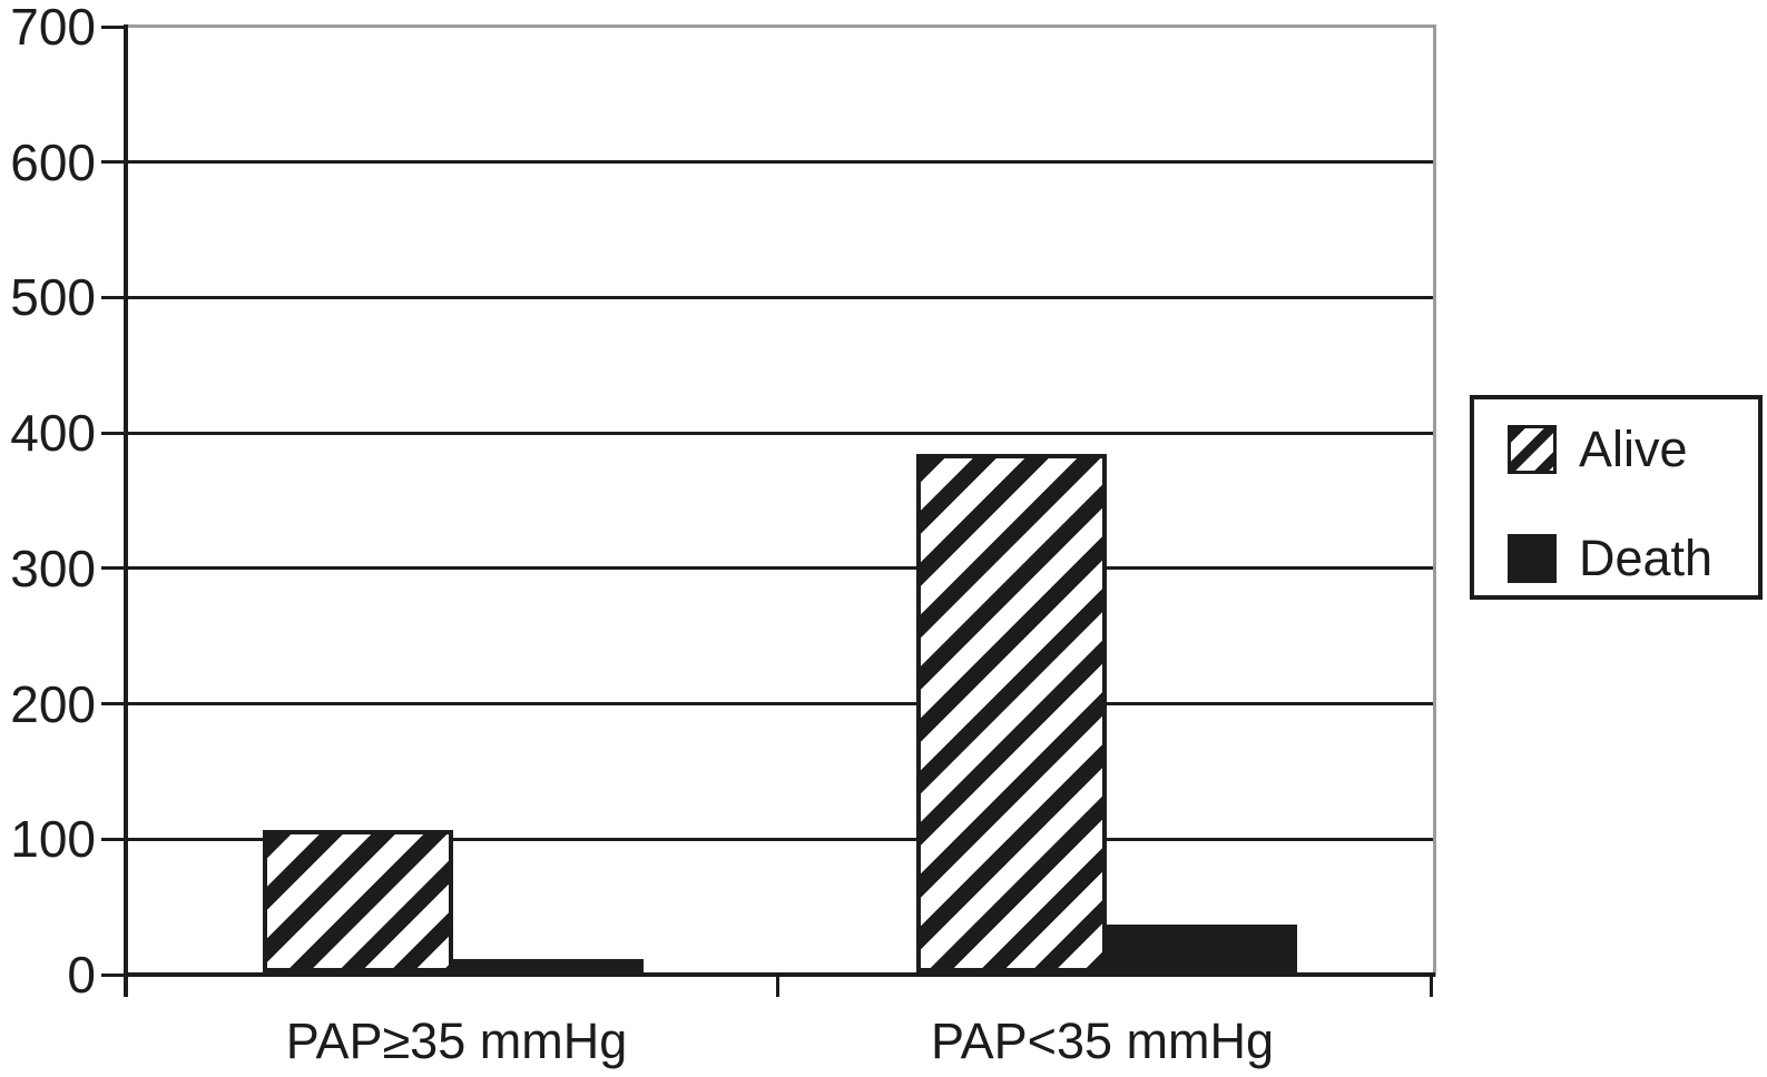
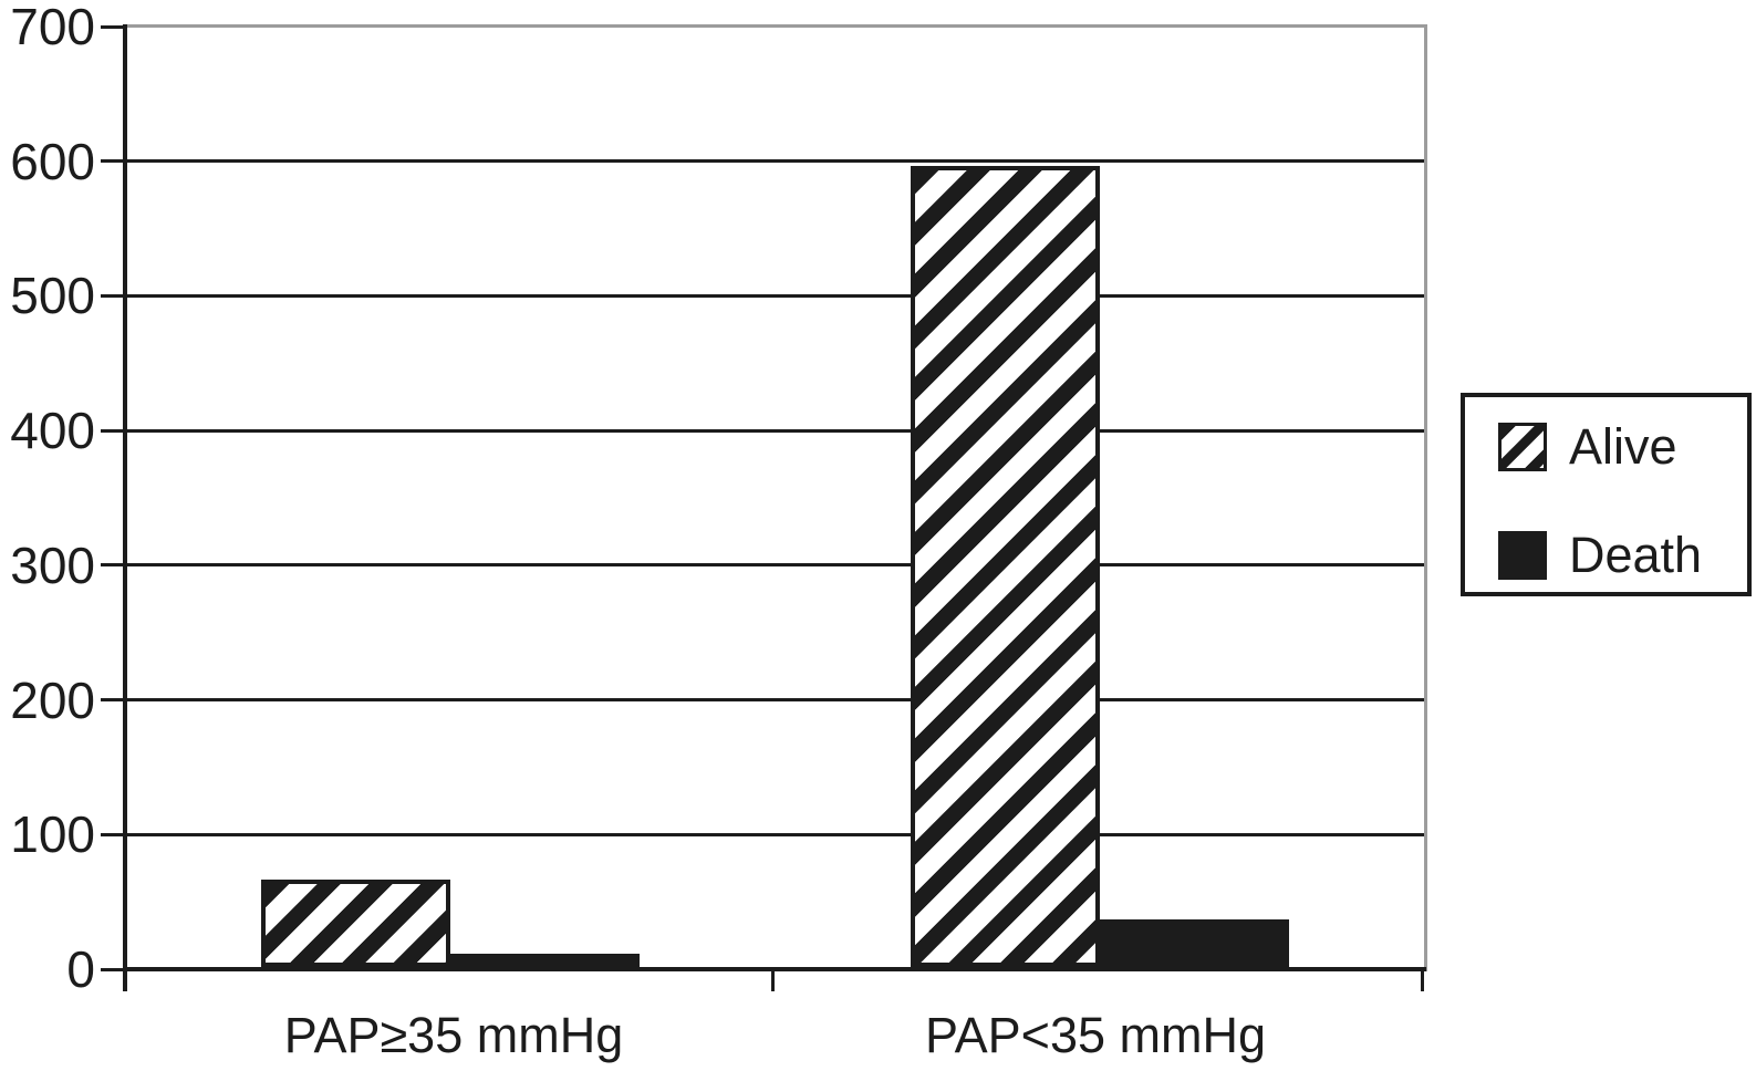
Alive/PAP≥35 mmHg: 105 -> 65
Alive/PAP<35 mmHg: 383 -> 595
